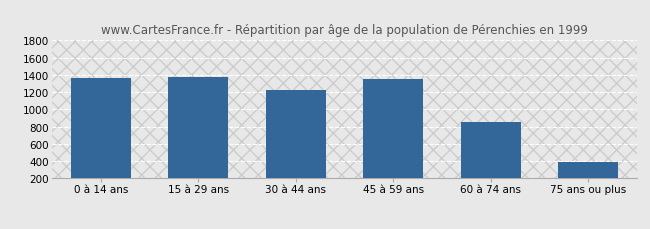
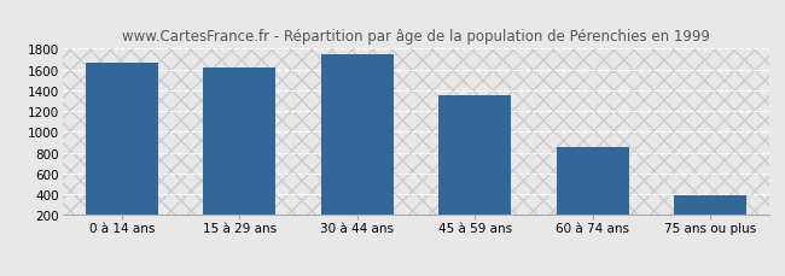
0 à 14 ans: 1360 -> 1670
15 à 29 ans: 1380 -> 1620
30 à 44 ans: 1220 -> 1750
